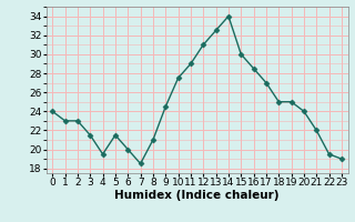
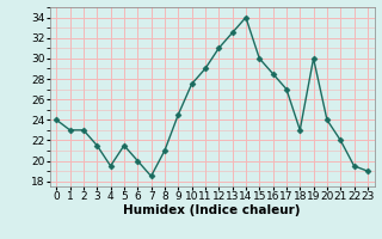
18: 25.0 -> 23.0
19: 25.0 -> 30.0
